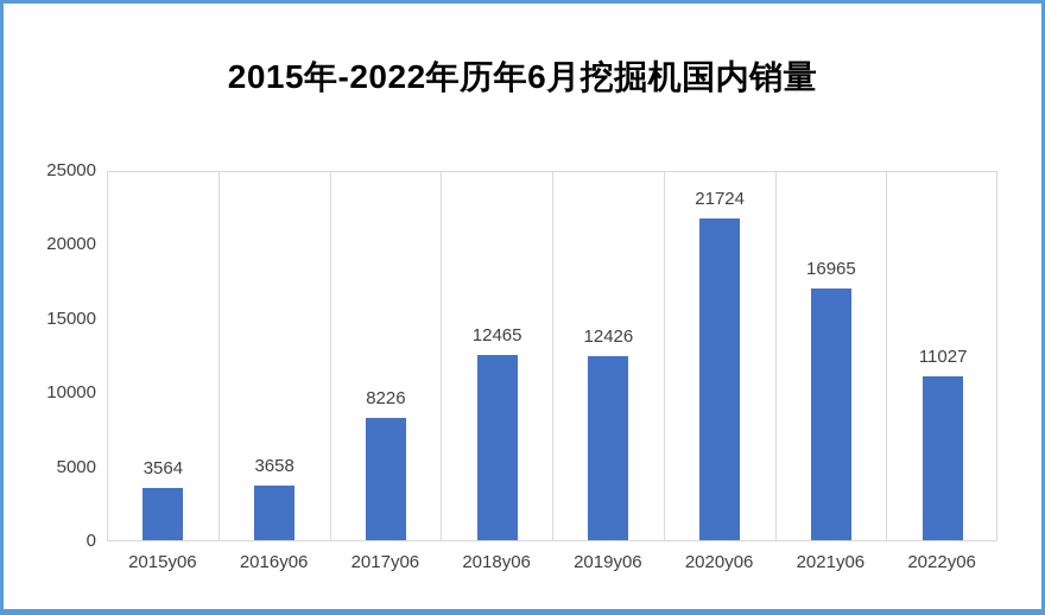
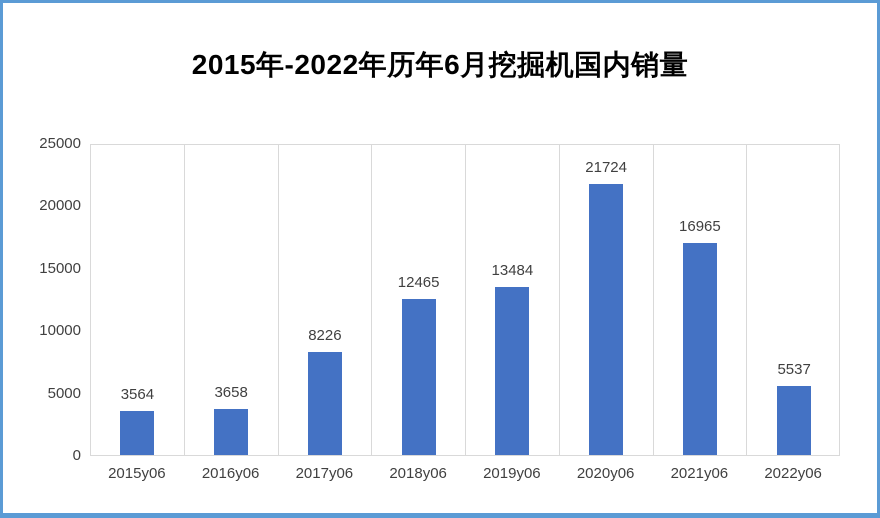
2019y06: 12426 -> 13484
2022y06: 11027 -> 5537
